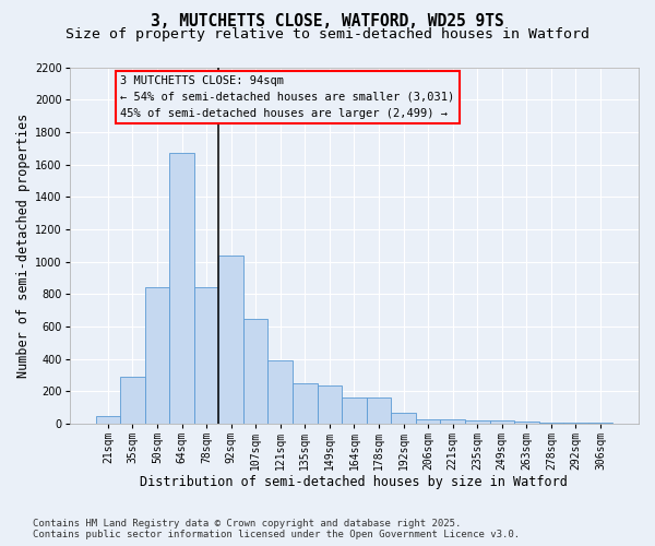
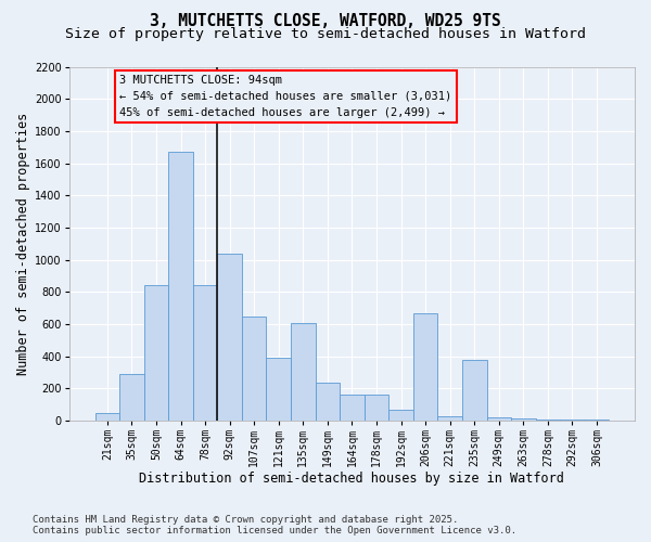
135sqm: 250 -> 610
206sqm: 30 -> 670
235sqm: 20 -> 380
